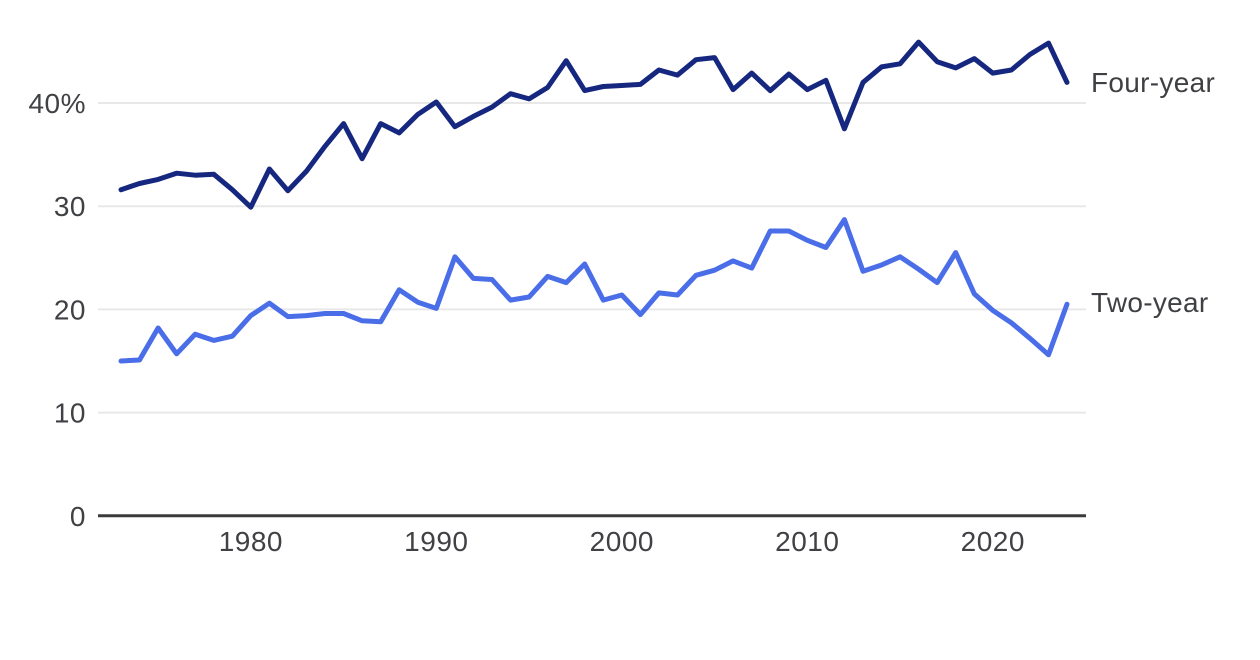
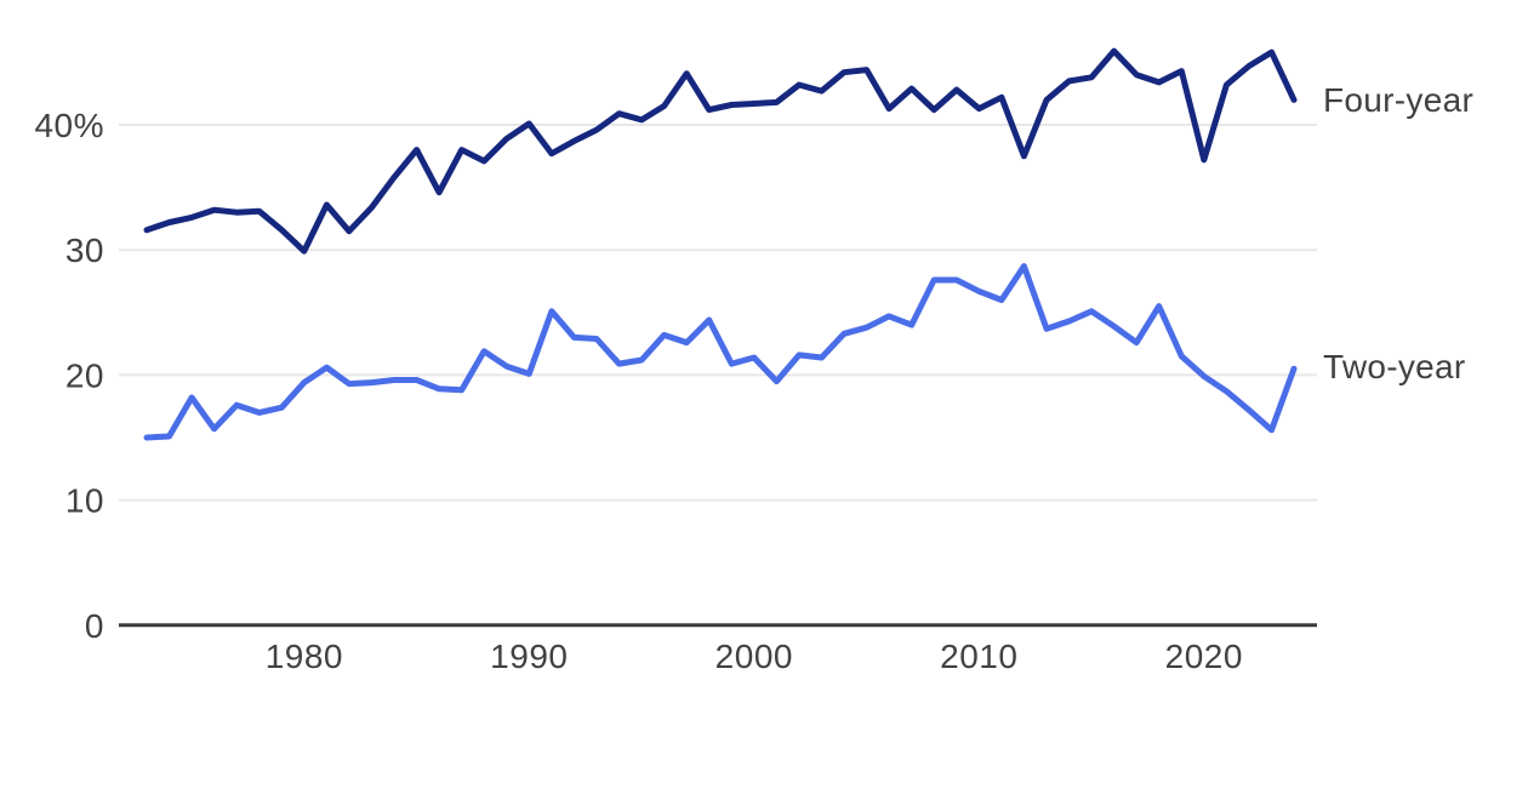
Four-year/2020: 42.9% -> 37.2%
